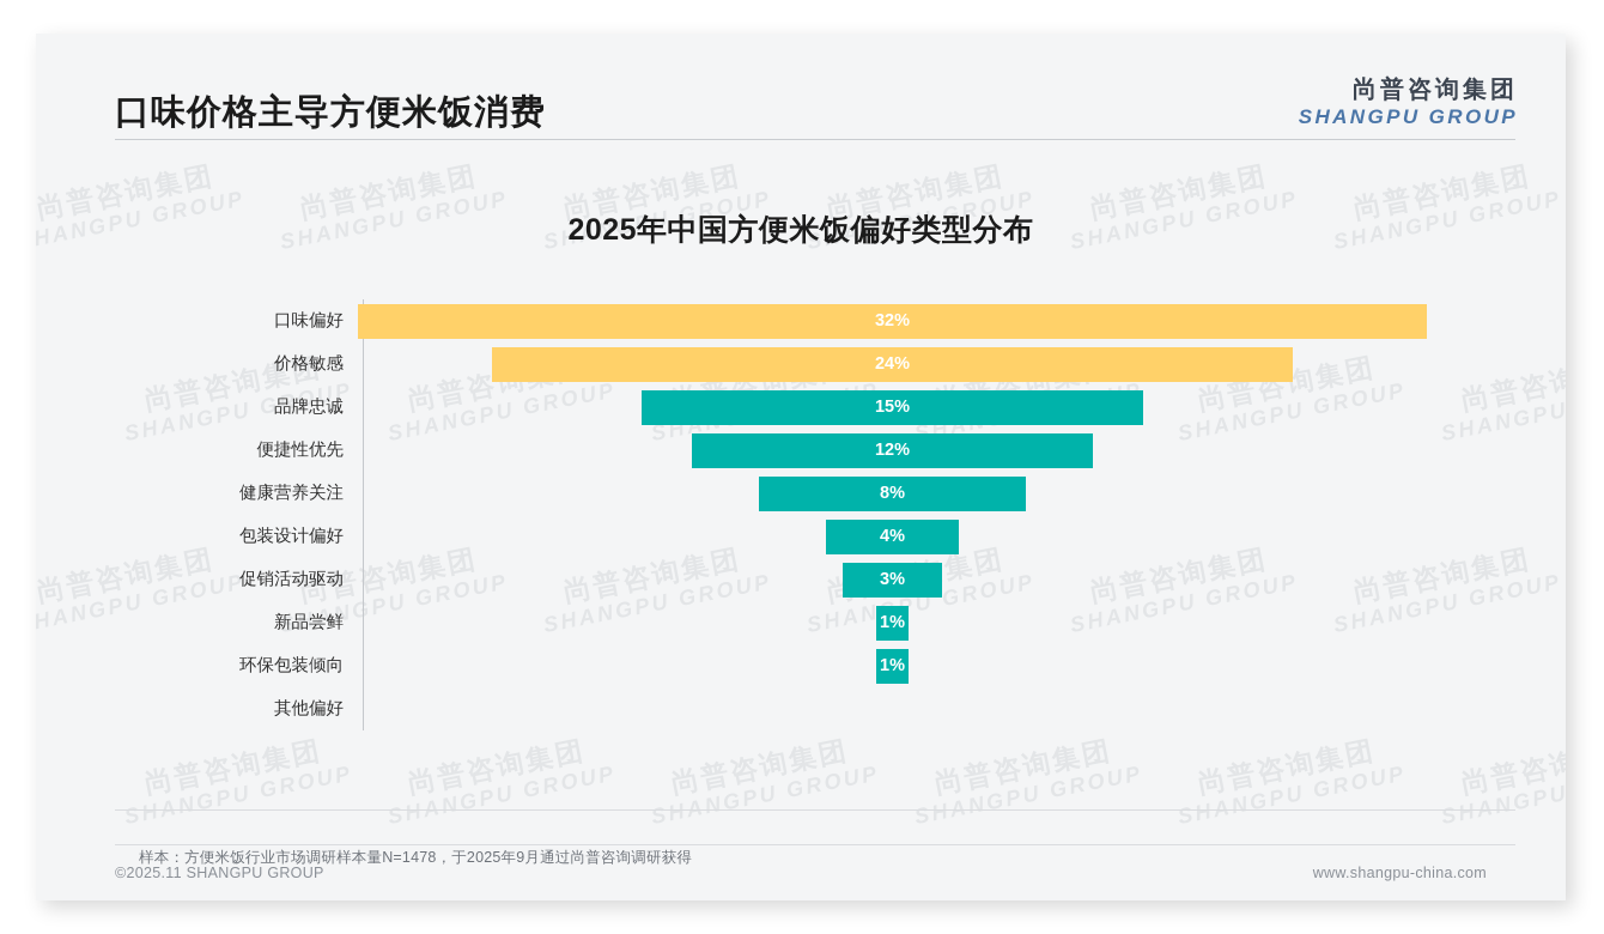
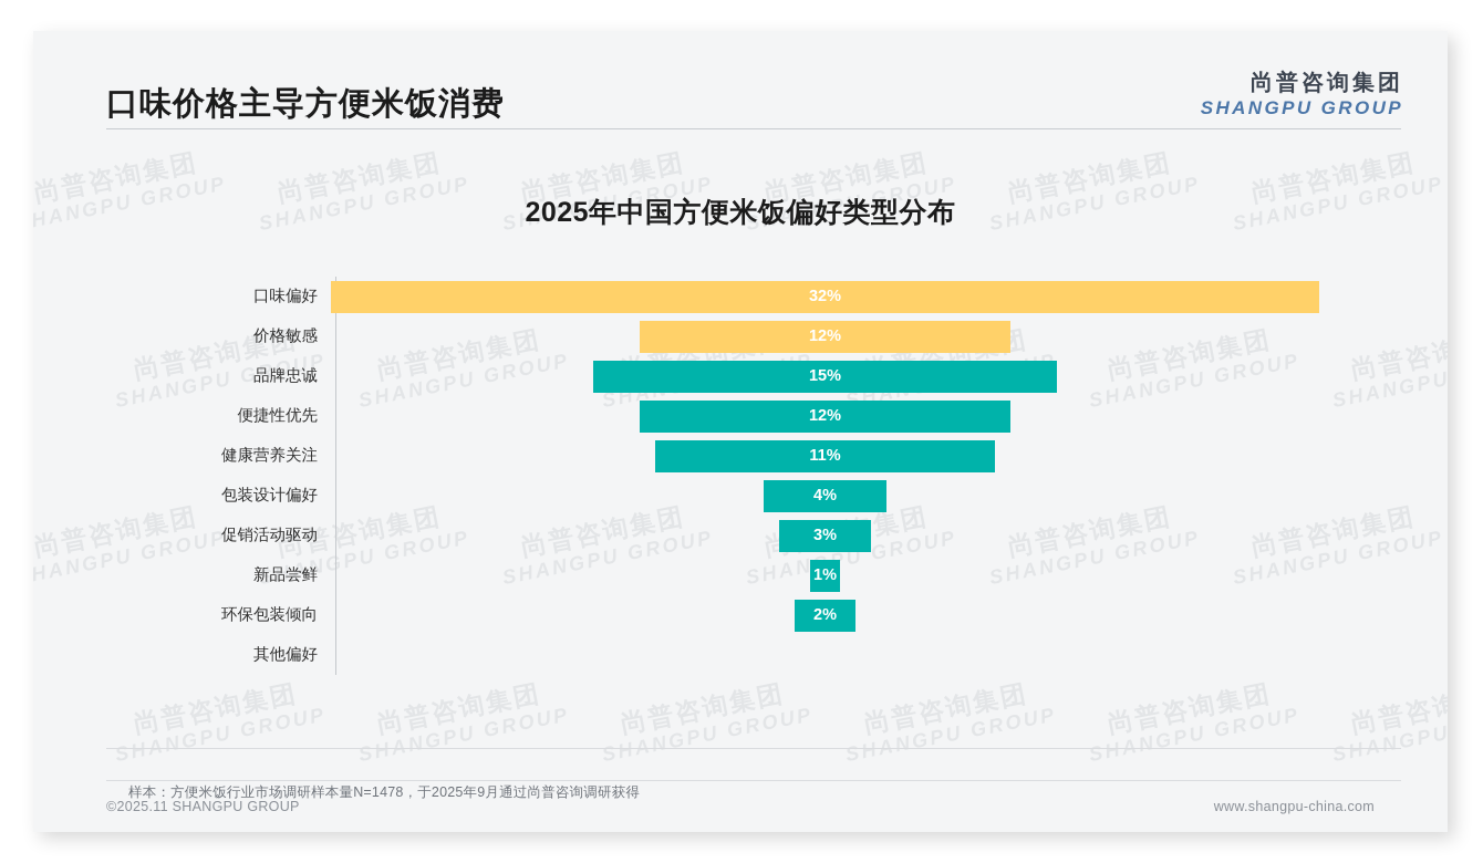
价格敏感: 24% -> 12%
健康营养关注: 8% -> 11%
环保包装倾向: 1% -> 2%
